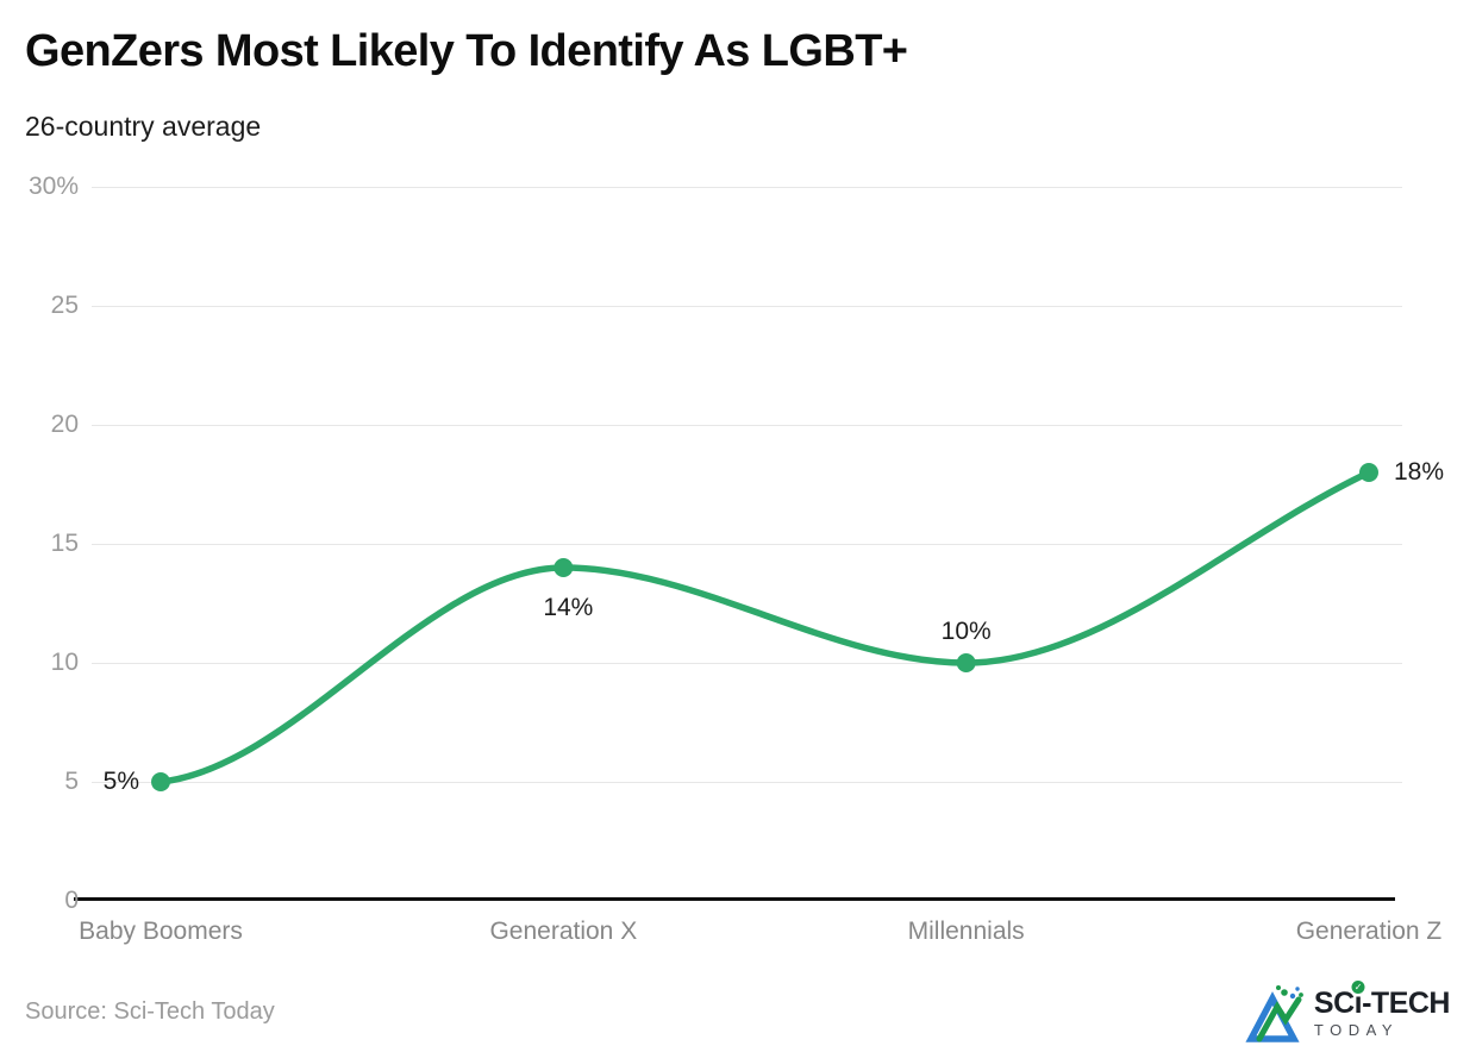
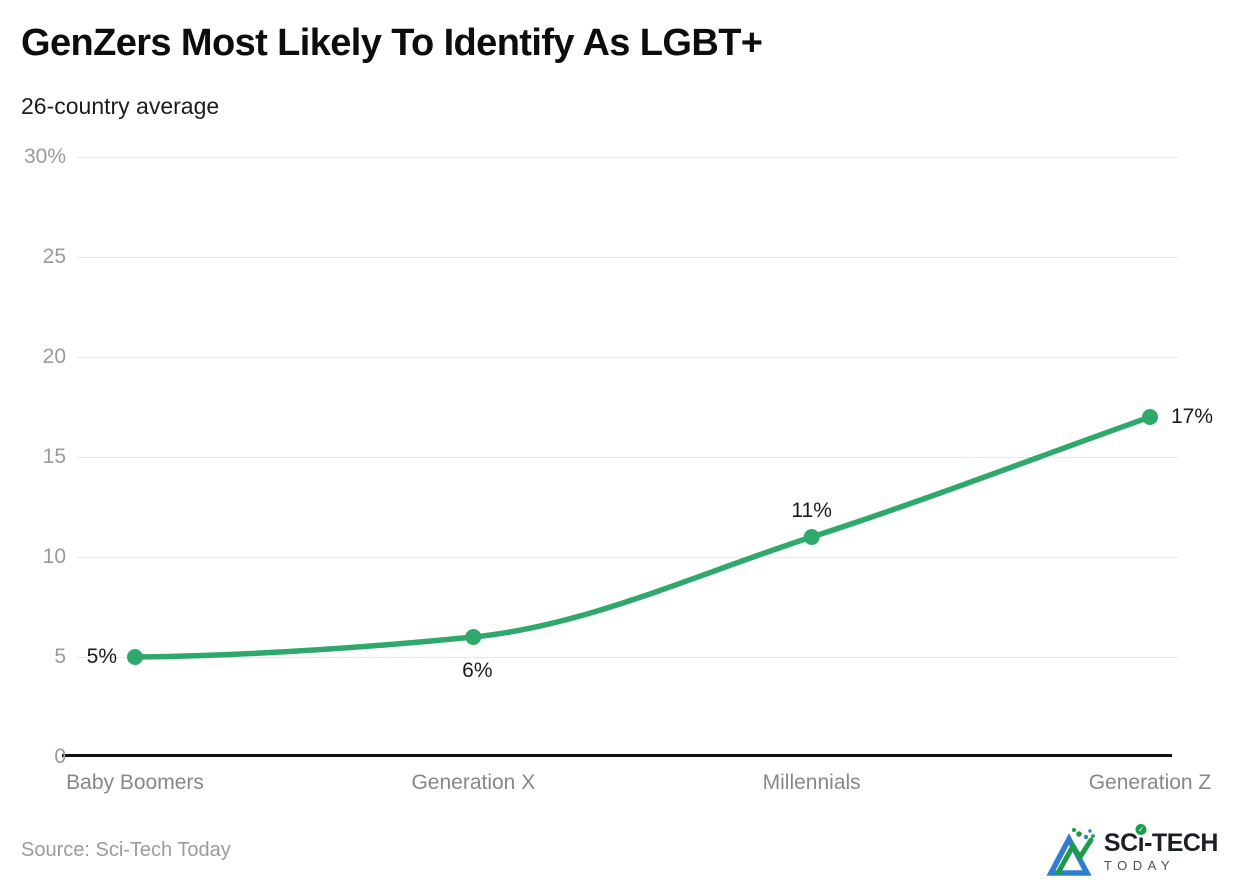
Generation X: 14% -> 6%
Millennials: 10% -> 11%
Generation Z: 18% -> 17%
